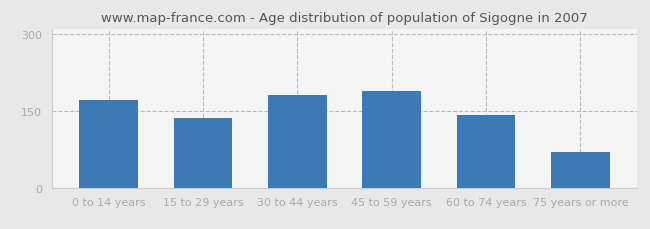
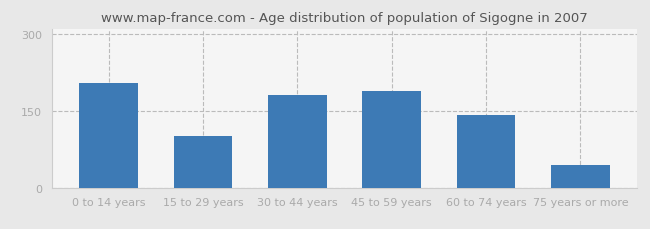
0 to 14 years: 171 -> 204
15 to 29 years: 136 -> 100
75 years or more: 70 -> 44
